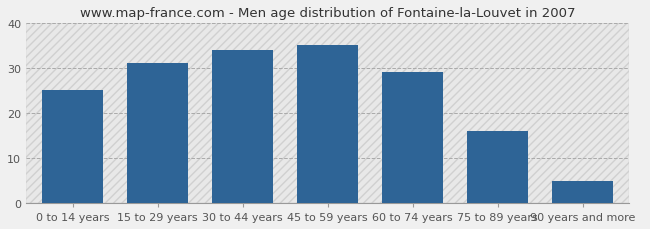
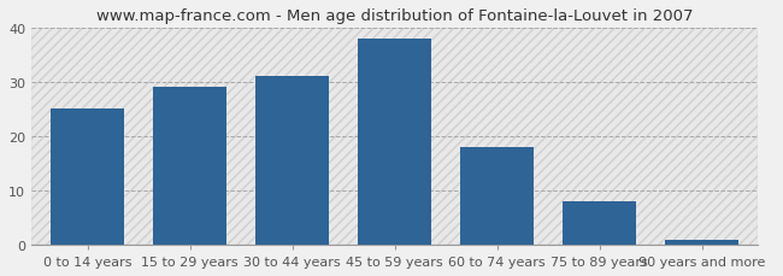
15 to 29 years: 31 -> 29
30 to 44 years: 34 -> 31
45 to 59 years: 35 -> 38
60 to 74 years: 29 -> 18
75 to 89 years: 16 -> 8
90 years and more: 5 -> 1
